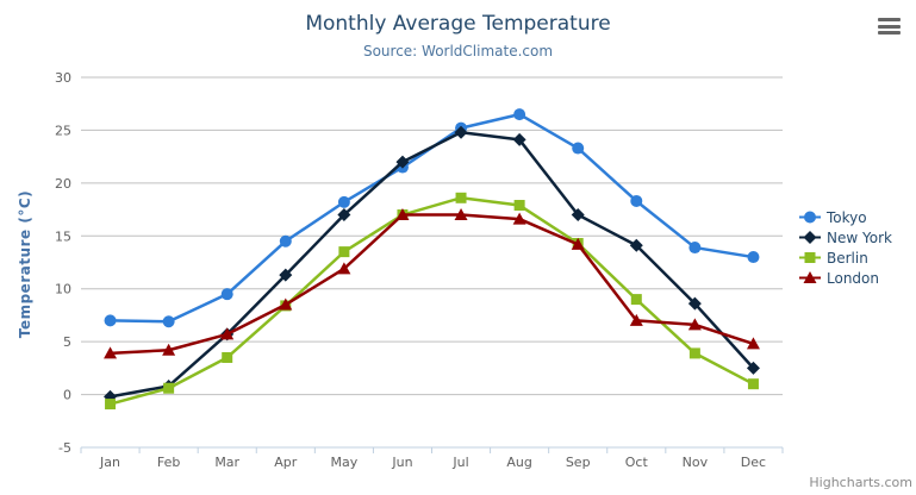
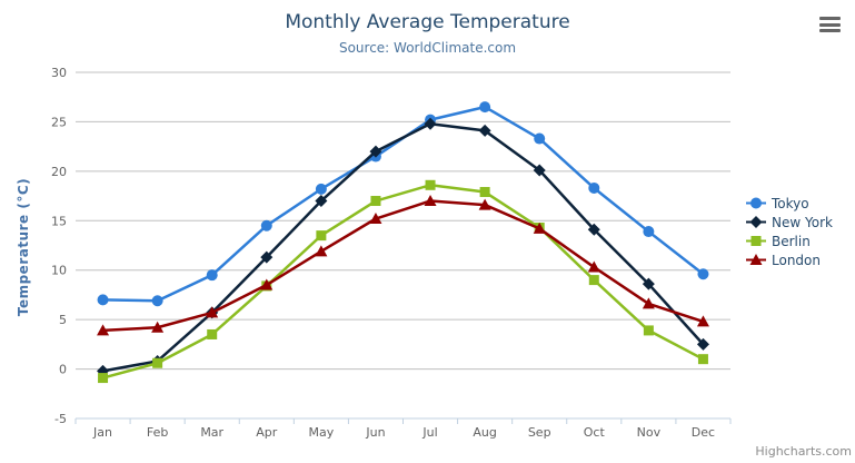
London/Jun: 17 -> 15
New York/Sep: 17 -> 20
London/Oct: 7 -> 10
Tokyo/Dec: 13 -> 10
